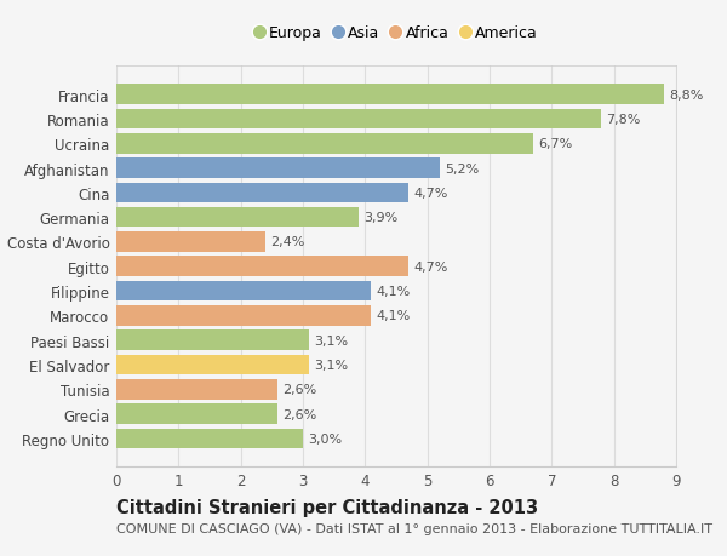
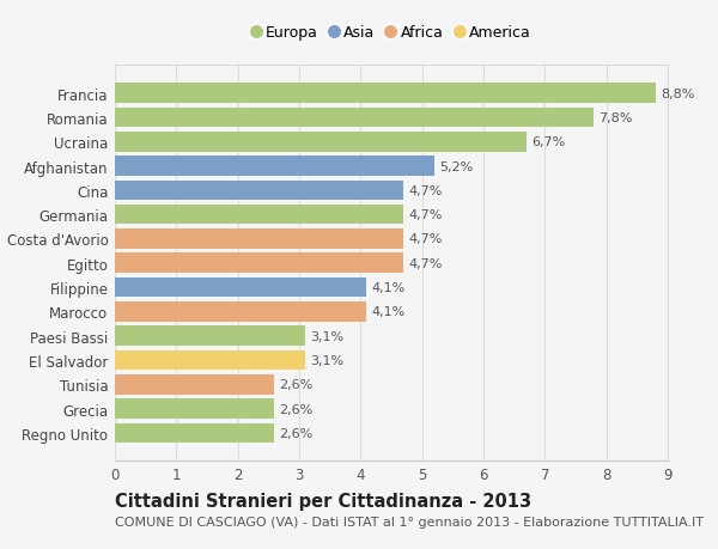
Germania: 3,9% -> 4,7%
Costa d'Avorio: 2,4% -> 4,7%
Regno Unito: 3,0% -> 2,6%
